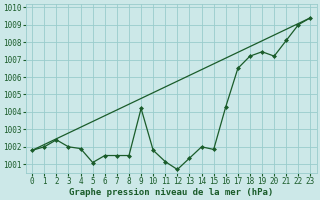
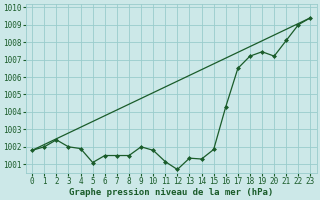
9: 1004.2 -> 1002.0
14: 1002.0 -> 1001.3
